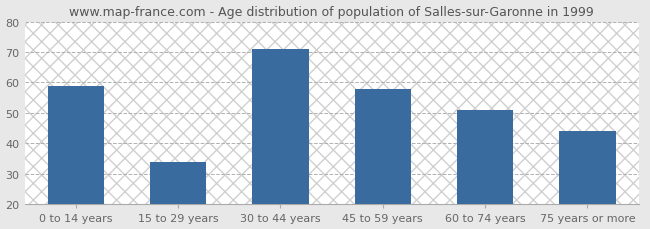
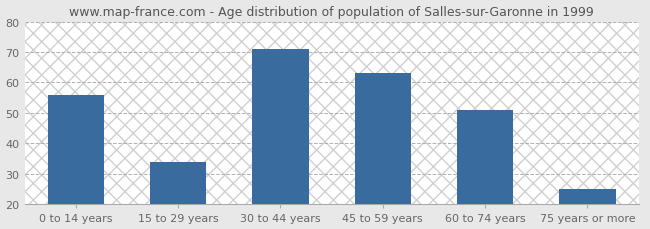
0 to 14 years: 59 -> 56
45 to 59 years: 58 -> 63
75 years or more: 44 -> 25
